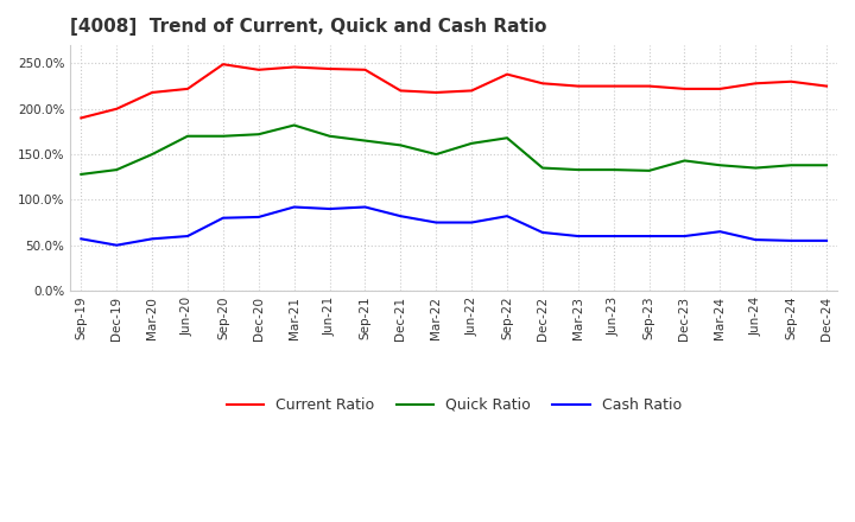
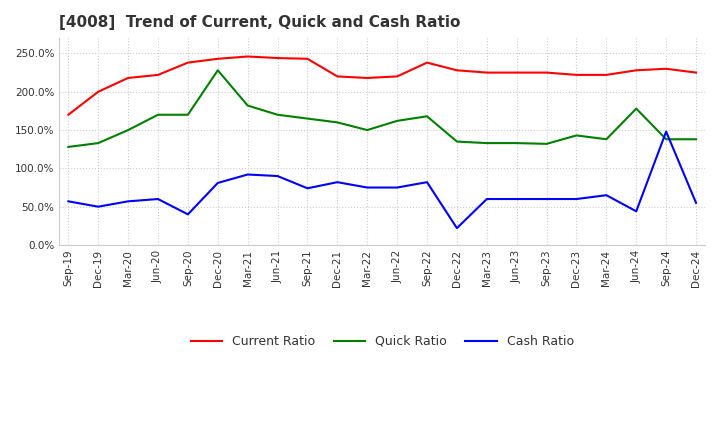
Current Ratio/Sep-19: 190% -> 170%
Current Ratio/Sep-20: 249% -> 238%
Cash Ratio/Sep-20: 80% -> 40%
Quick Ratio/Dec-20: 172% -> 228%
Cash Ratio/Sep-21: 92% -> 74%
Cash Ratio/Dec-22: 64% -> 22%
Quick Ratio/Jun-24: 135% -> 178%
Cash Ratio/Jun-24: 56% -> 44%
Cash Ratio/Sep-24: 55% -> 148%
